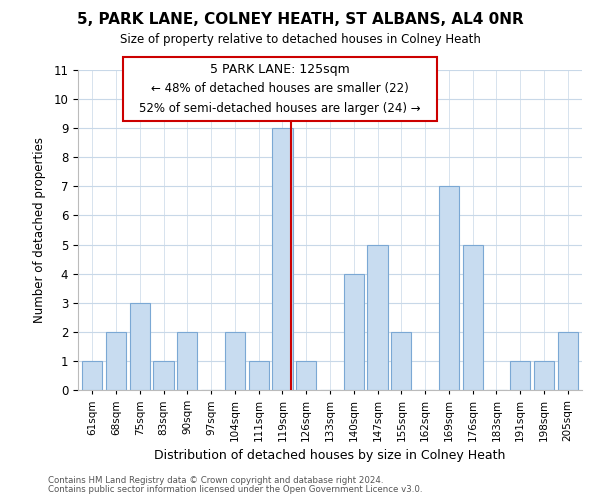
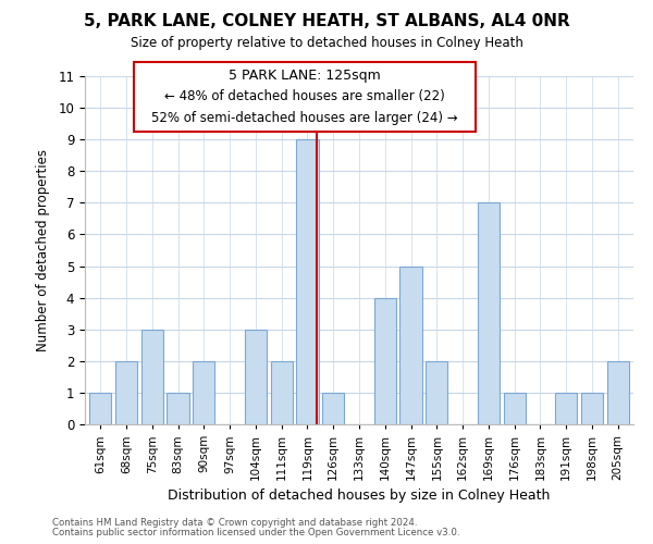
104sqm: 2 -> 3
111sqm: 1 -> 2
176sqm: 5 -> 1
